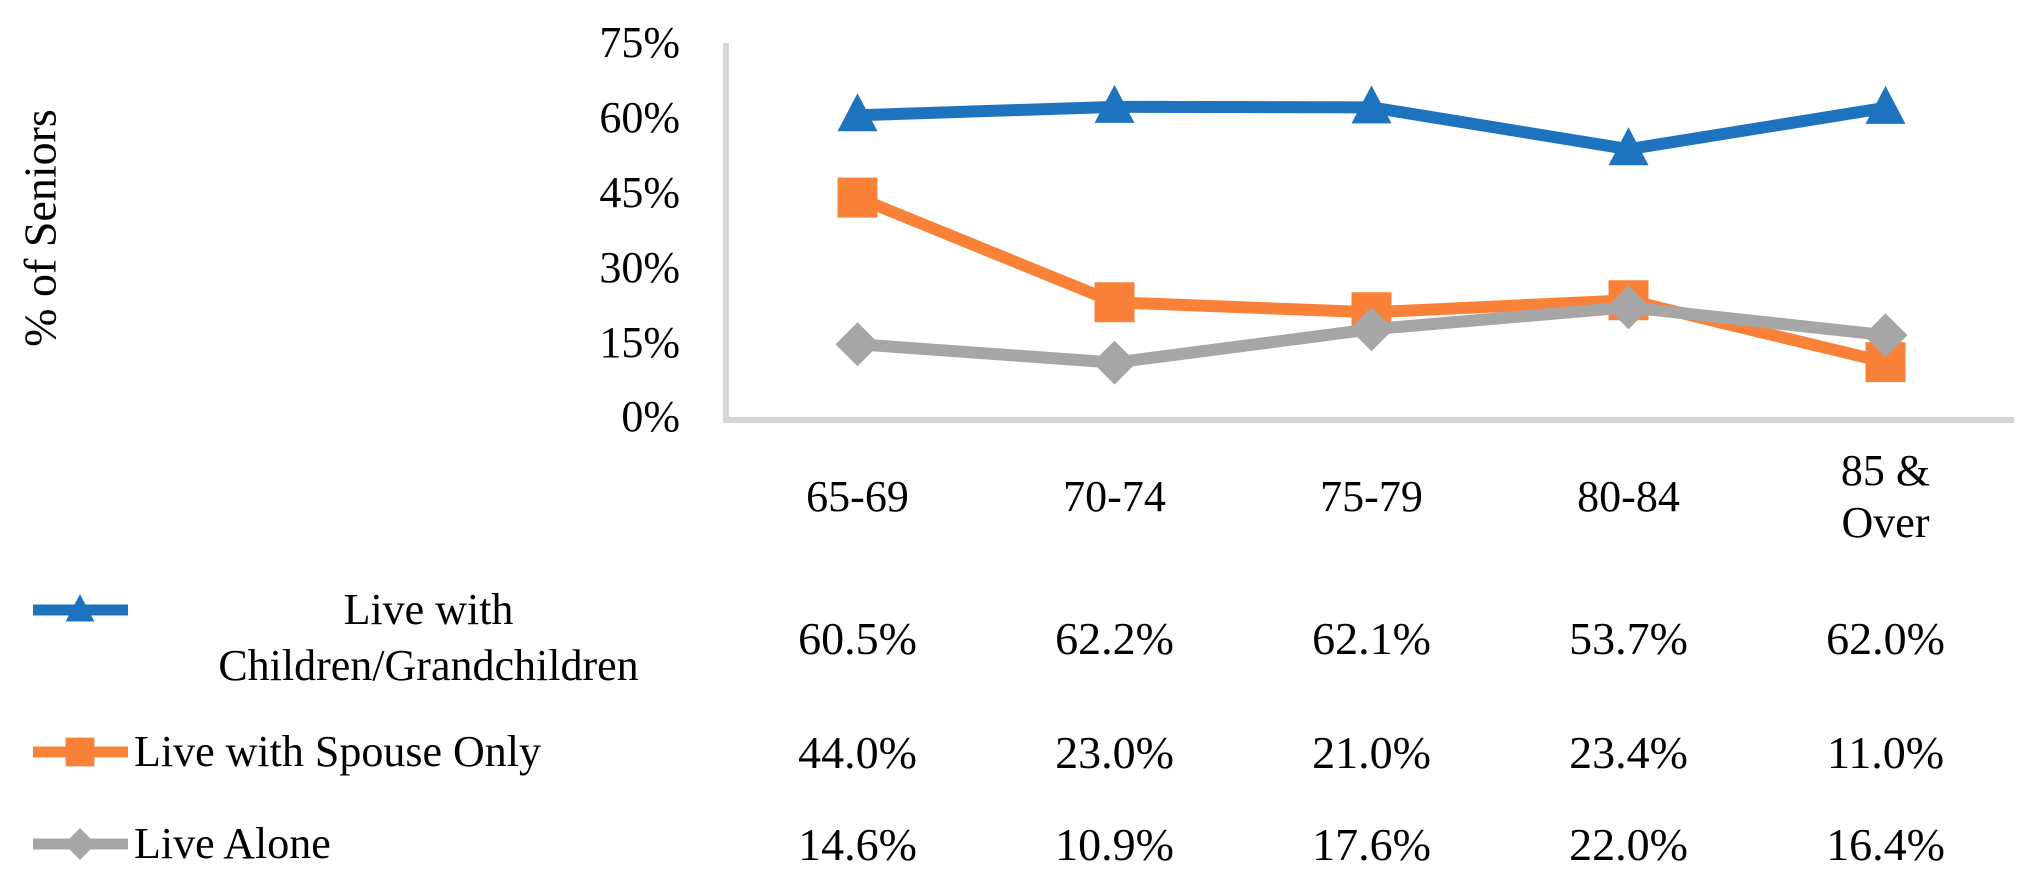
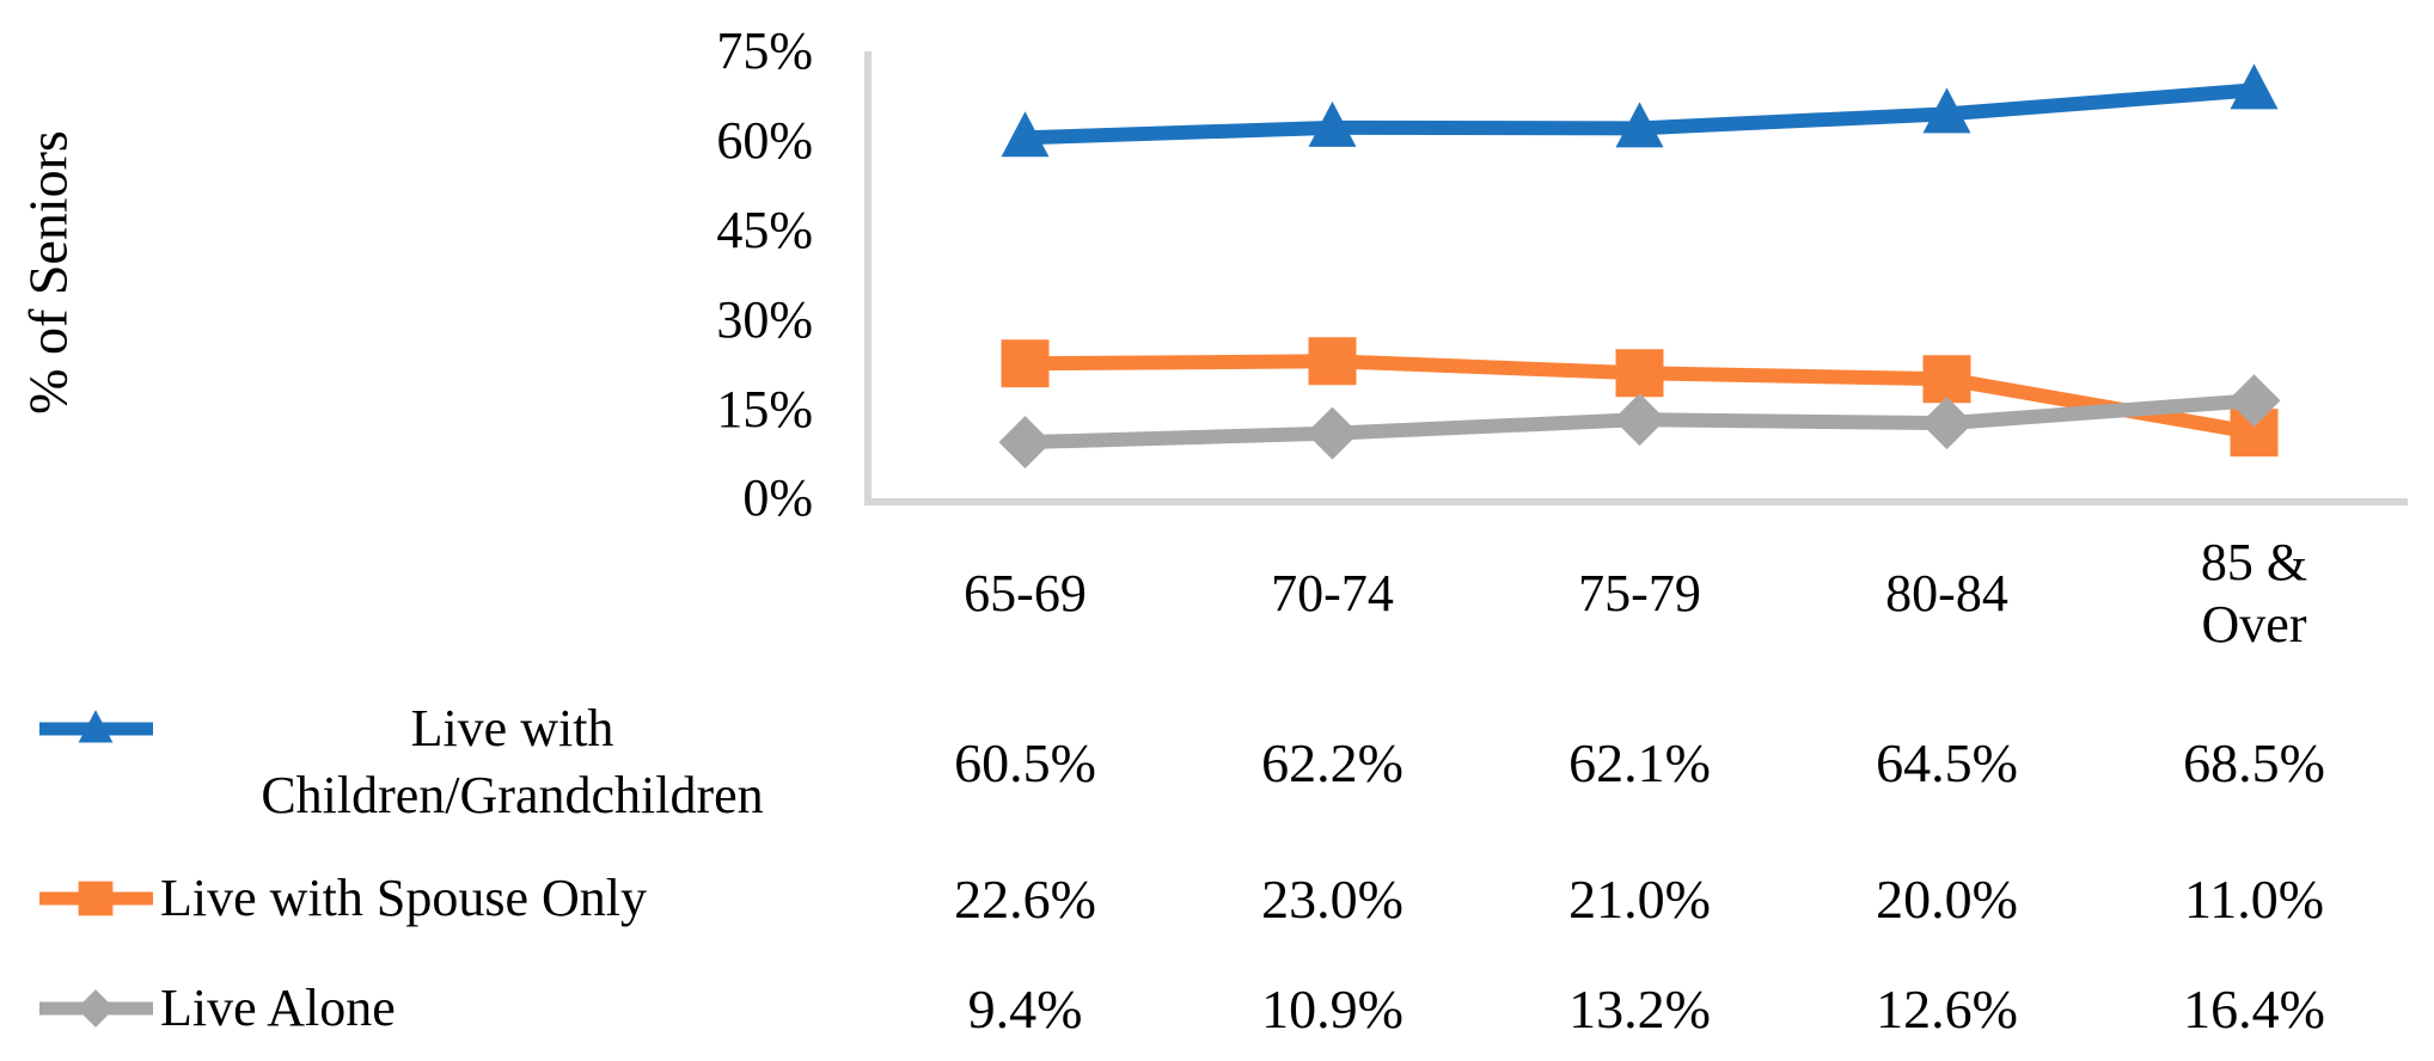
Live with Spouse Only/65-69: 44.0% -> 22.6%
Live Alone/65-69: 14.6% -> 9.4%
Live Alone/75-79: 17.6% -> 13.2%
Live with Children/Grandchildren/80-84: 53.7% -> 64.5%
Live with Spouse Only/80-84: 23.4% -> 20.0%
Live Alone/80-84: 22.0% -> 12.6%
Live with Children/Grandchildren/85 & Over: 62.0% -> 68.5%
